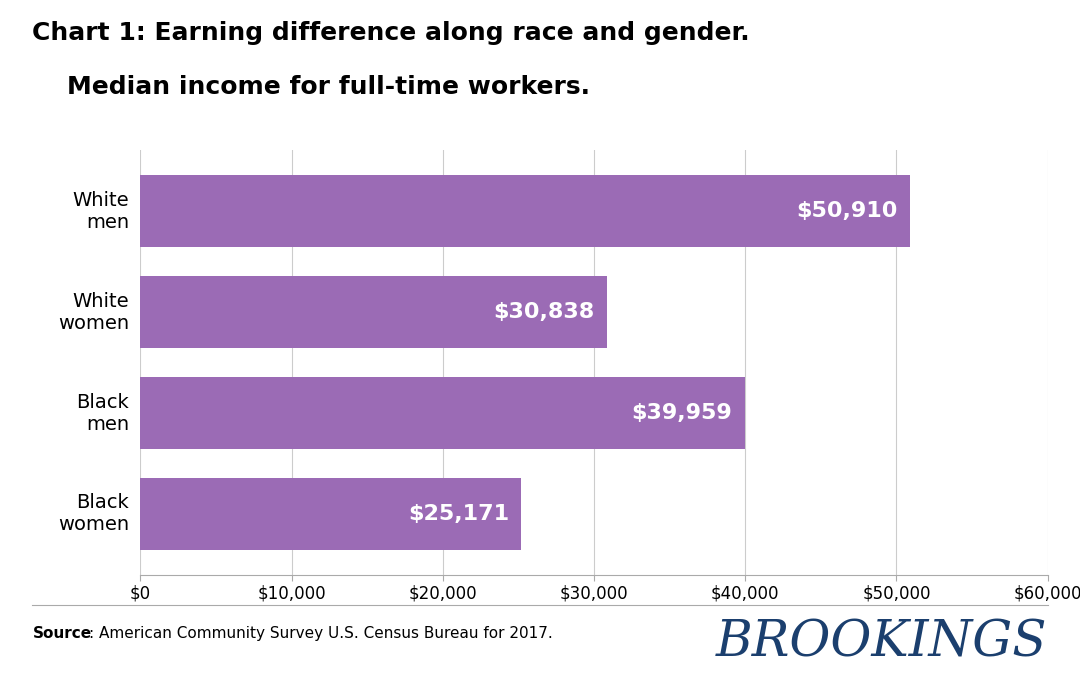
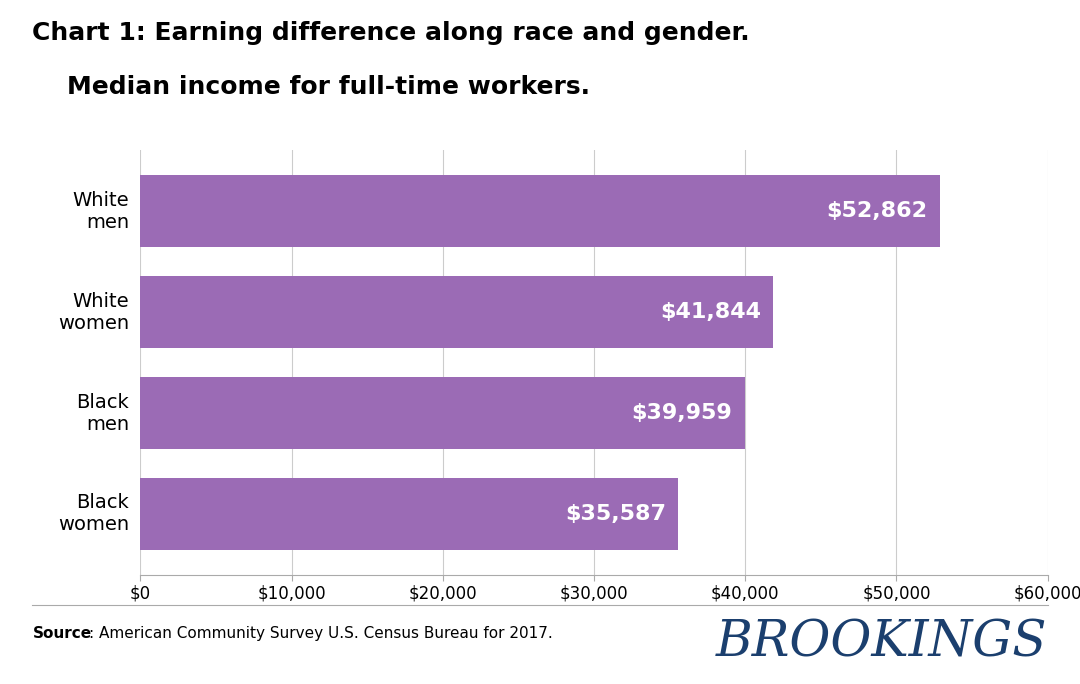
White men: $50,910 -> $52,862
White women: $30,838 -> $41,844
Black women: $25,171 -> $35,587
